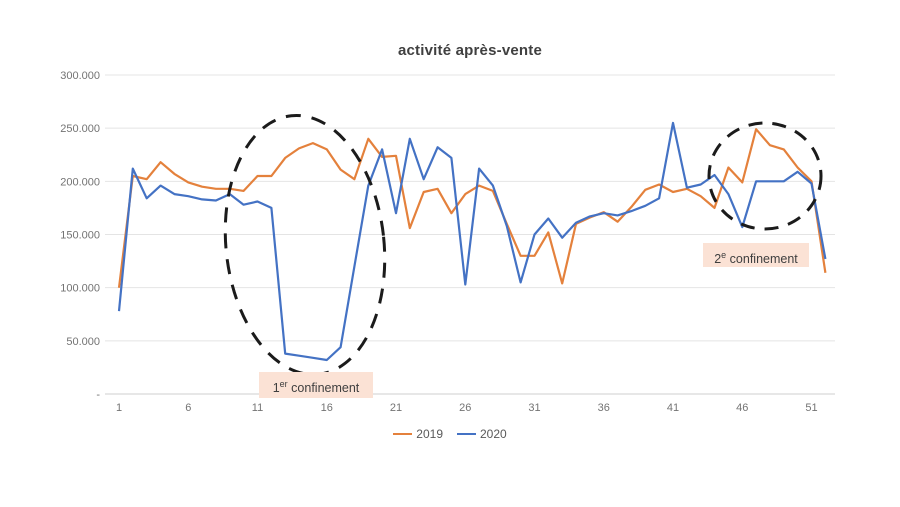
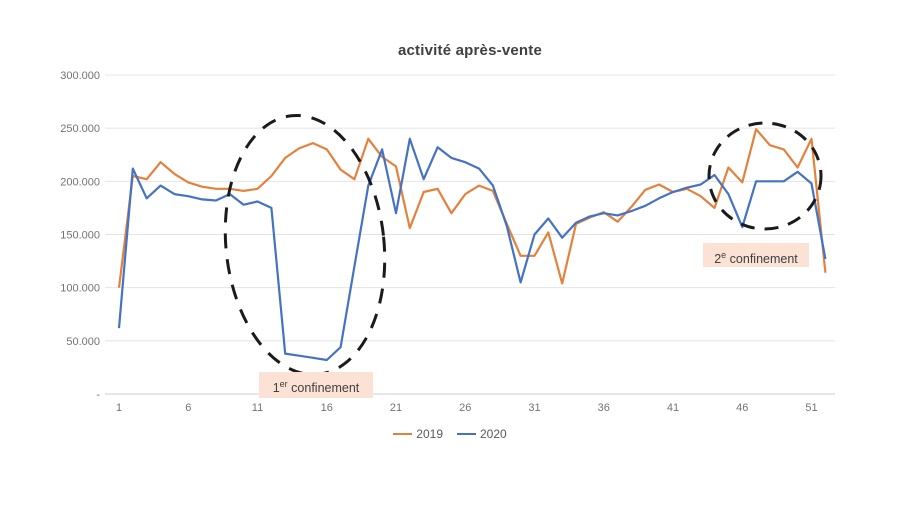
2020/1: 78000 -> 62000
2019/11: 205000 -> 193000
2019/21: 224000 -> 214000
2020/26: 103000 -> 218000
2020/41: 255000 -> 190000
2019/51: 200000 -> 240000
